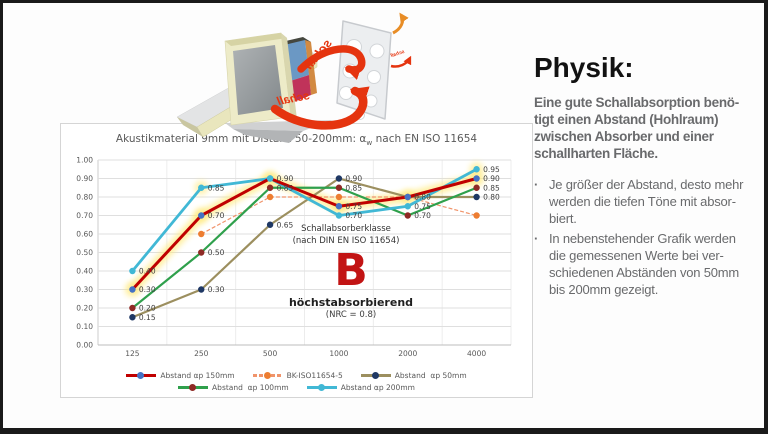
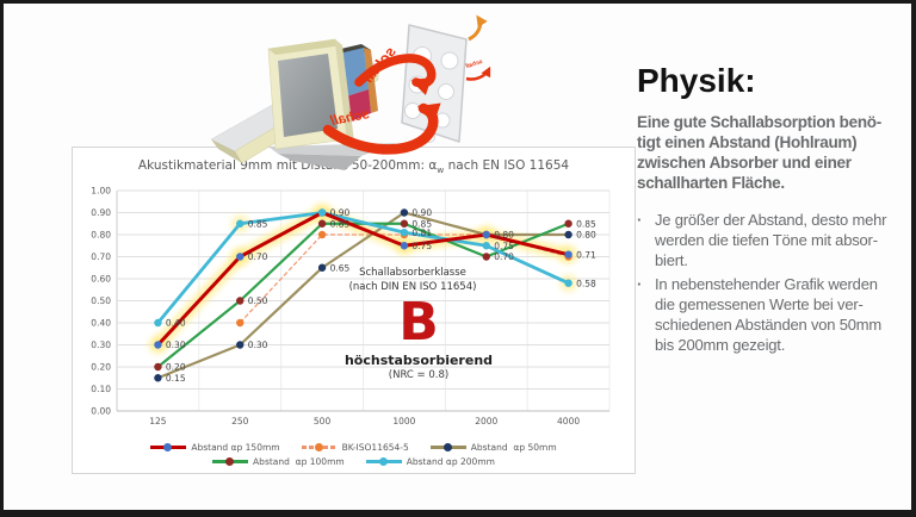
BK-ISO11654-5/250: 0.6 -> 0.4
Abstand αp 200mm/1000: 0.70 -> 0.81
Abstand αp 150mm/4000: 0.90 -> 0.71
Abstand αp 200mm/4000: 0.95 -> 0.58
